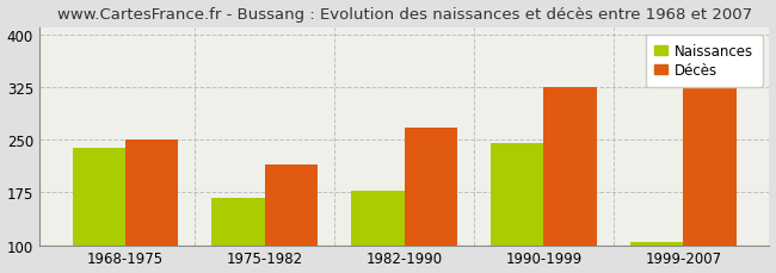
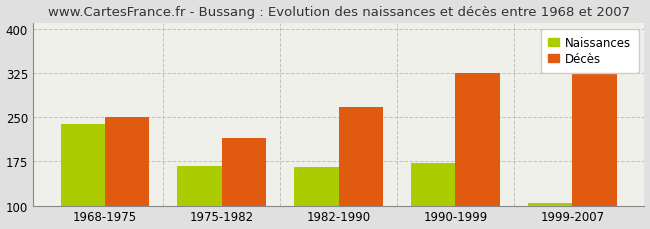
Naissances/1982-1990: 178 -> 165
Naissances/1990-1999: 246 -> 172
